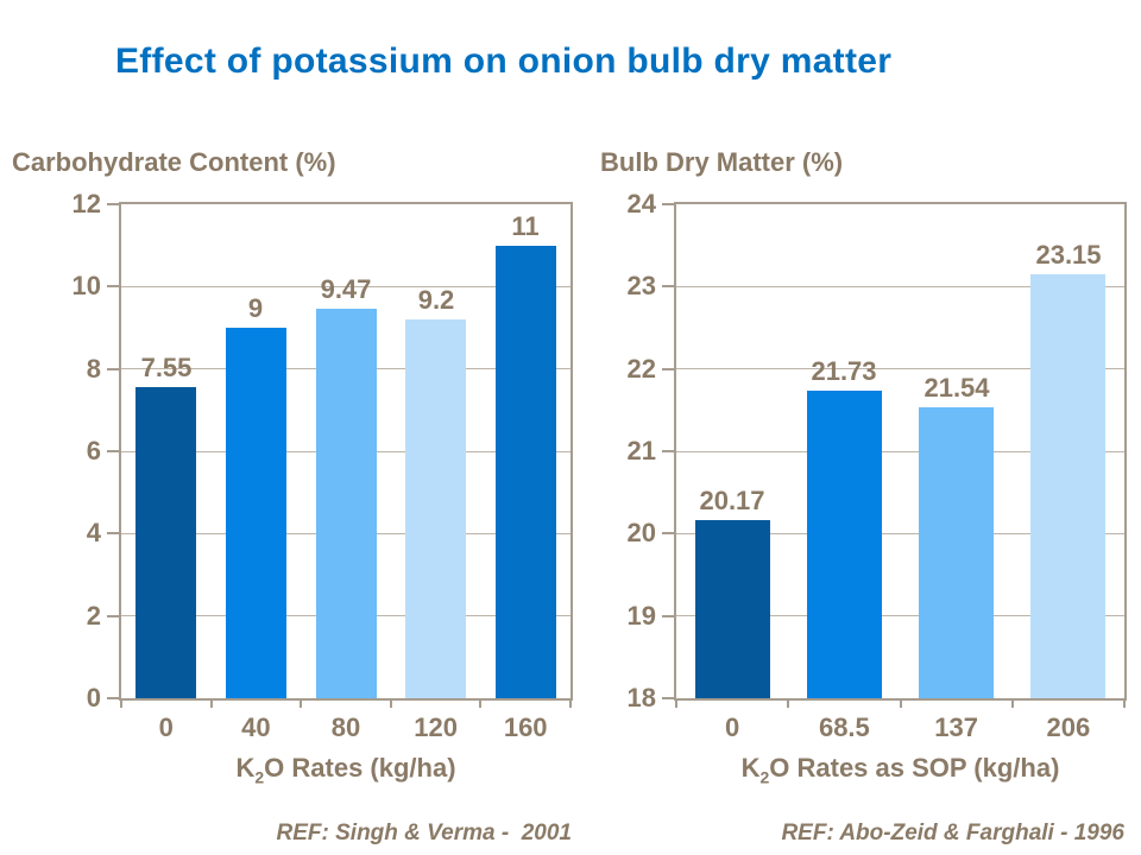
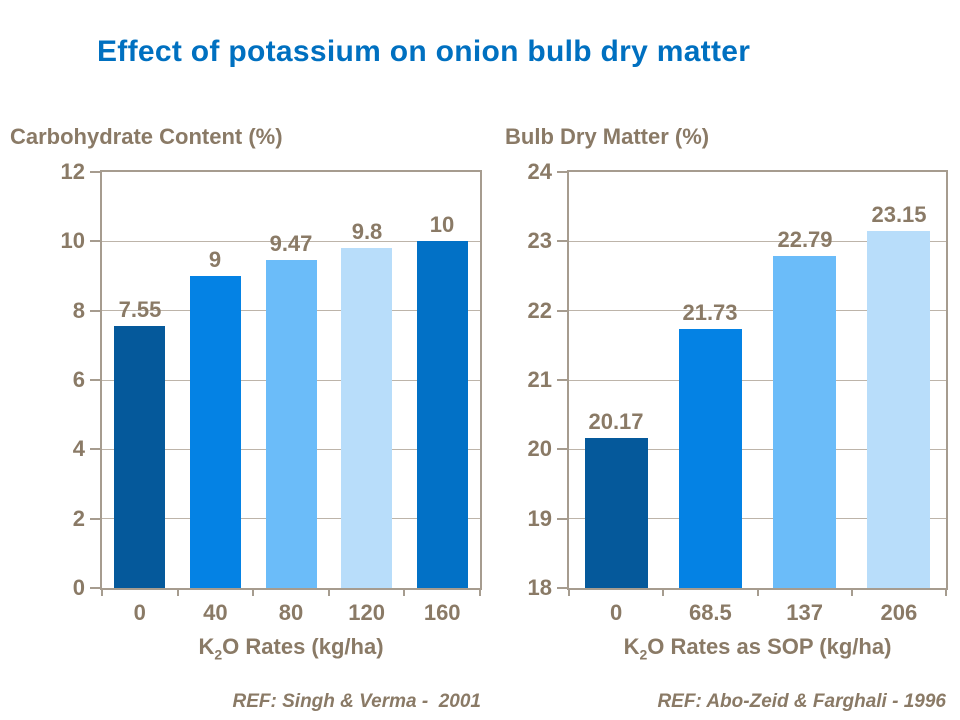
Carbohydrate Content (%)/120: 9.2 -> 9.8
Carbohydrate Content (%)/160: 11 -> 10
Bulb Dry Matter (%)/137: 21.54 -> 22.79
